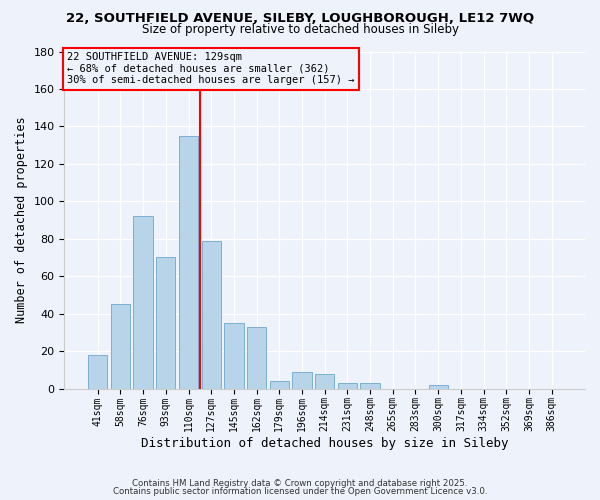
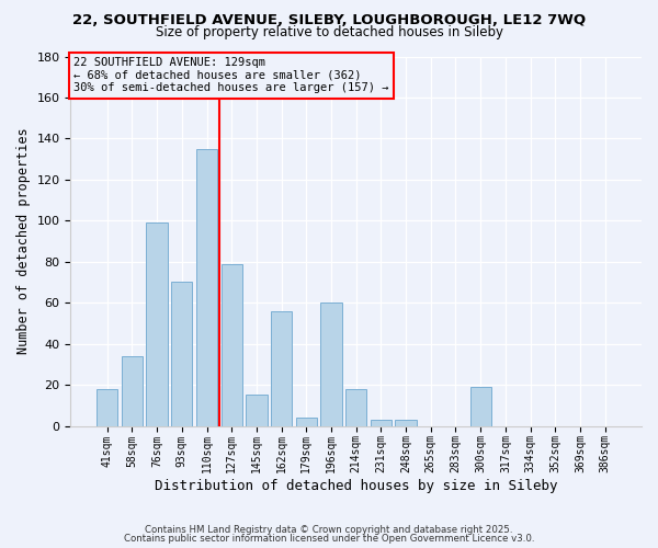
58sqm: 45 -> 34
76sqm: 92 -> 99
145sqm: 35 -> 15
162sqm: 33 -> 56
196sqm: 9 -> 60
214sqm: 8 -> 18
300sqm: 2 -> 19
